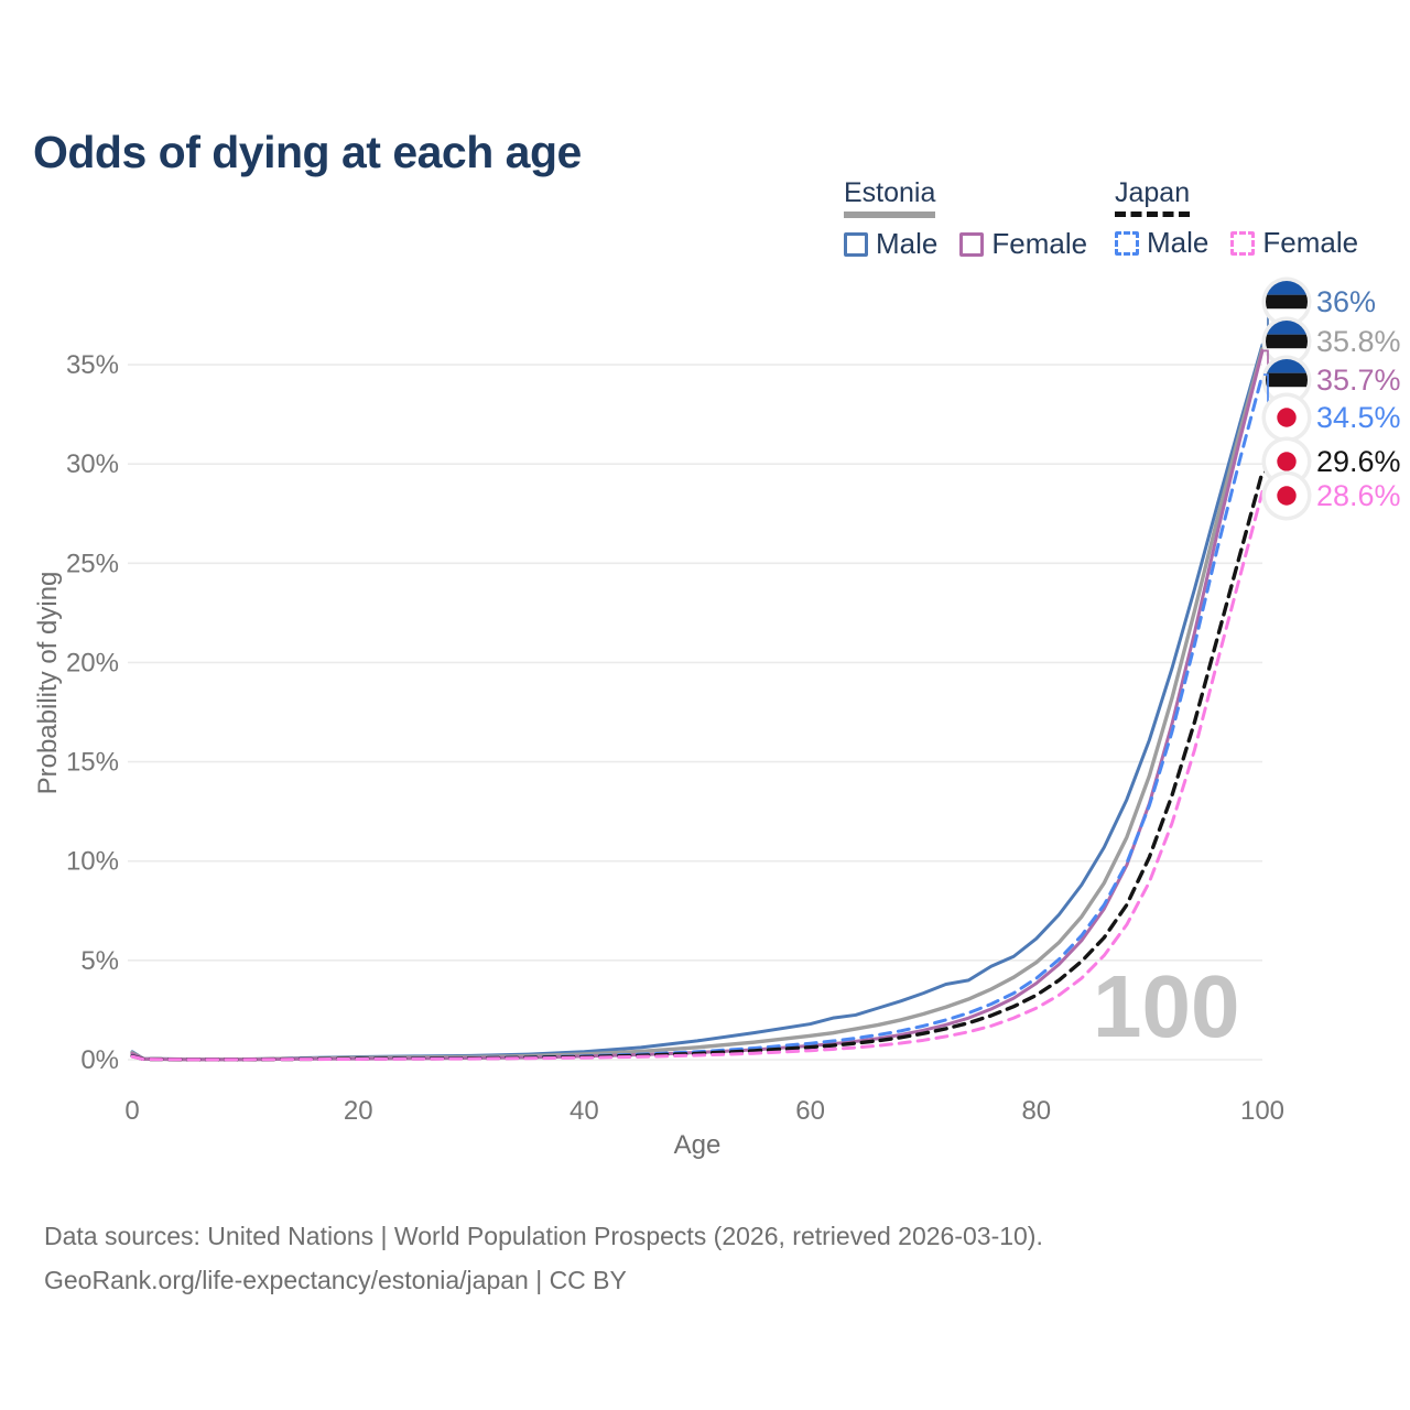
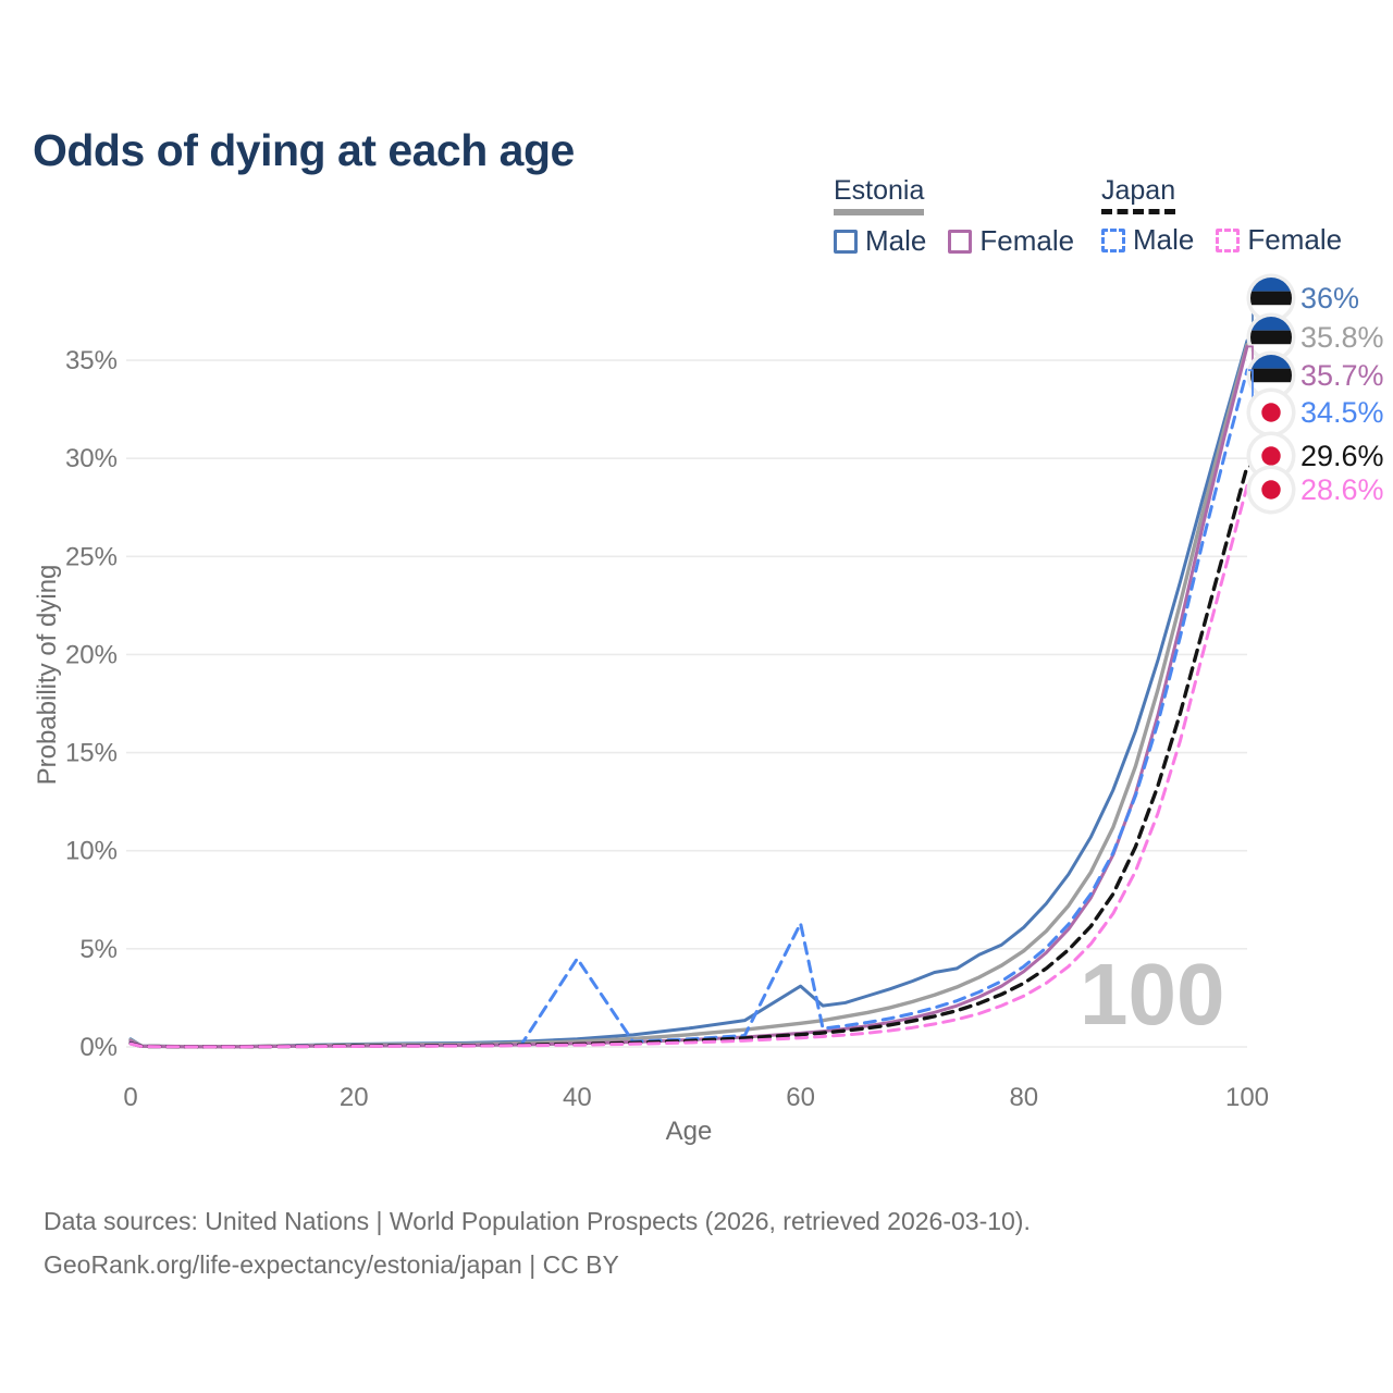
Japan Male/40: 0.2% -> 4.5%
Estonia Male/60: 1.8% -> 3.1%
Japan Male/60: 0.8% -> 6.3%
